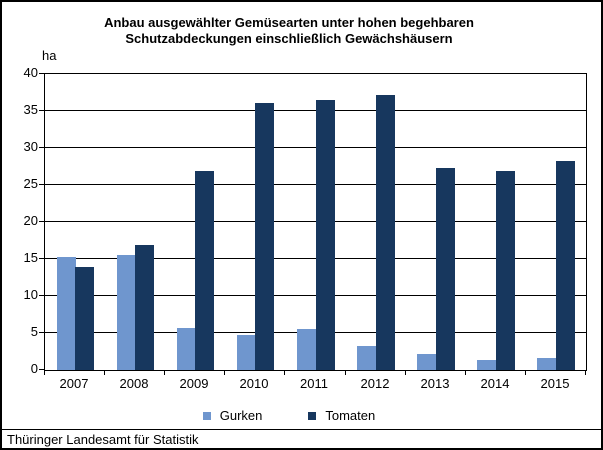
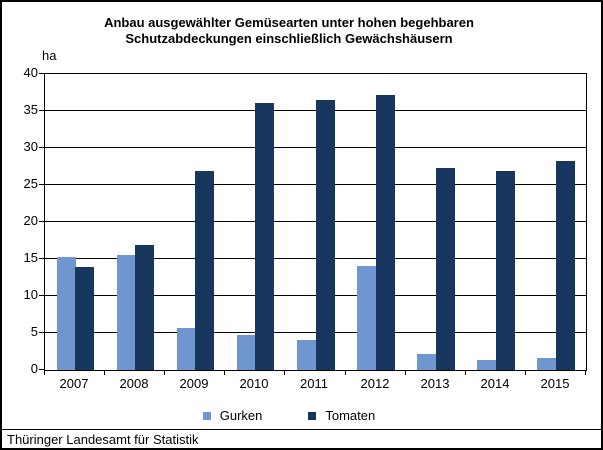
Gurken/2011: 6 -> 4
Gurken/2012: 3 -> 14
